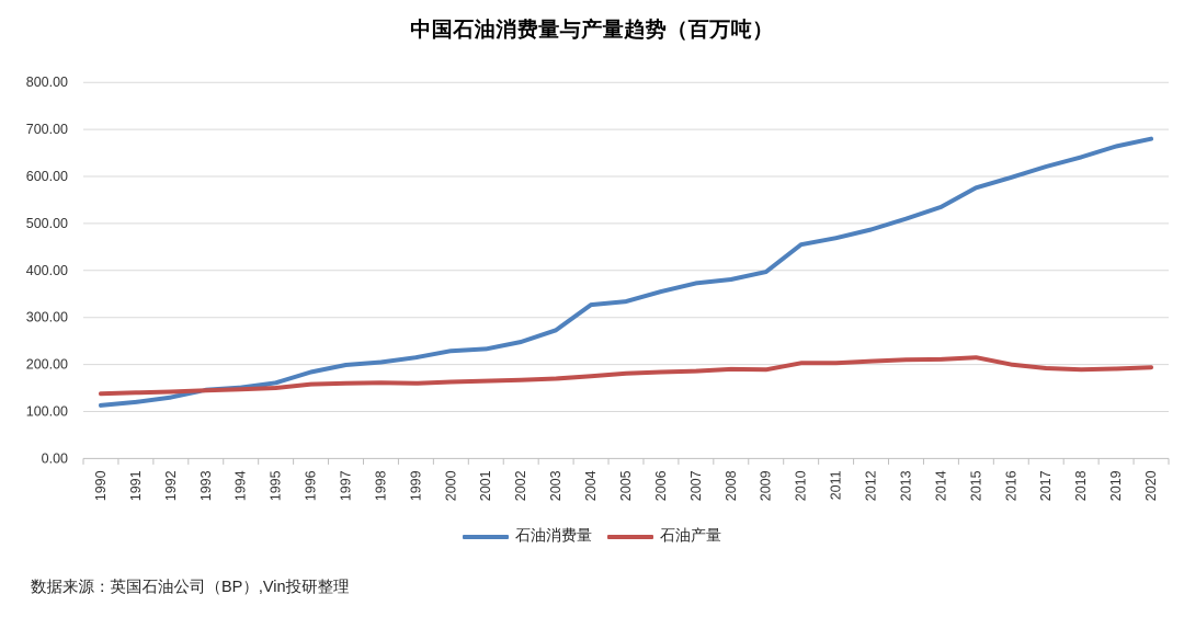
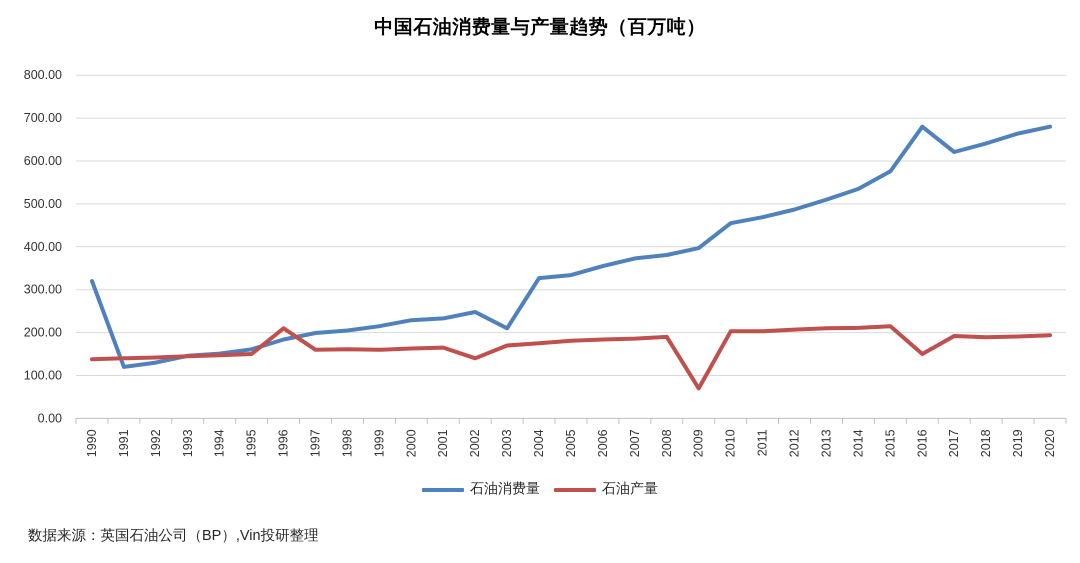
石油消费量/1990: 110 -> 320
石油产量/1996: 160 -> 210
石油产量/2002: 170 -> 140
石油消费量/2003: 270 -> 210
石油产量/2009: 190 -> 70
石油消费量/2016: 600 -> 680
石油产量/2016: 200 -> 150
